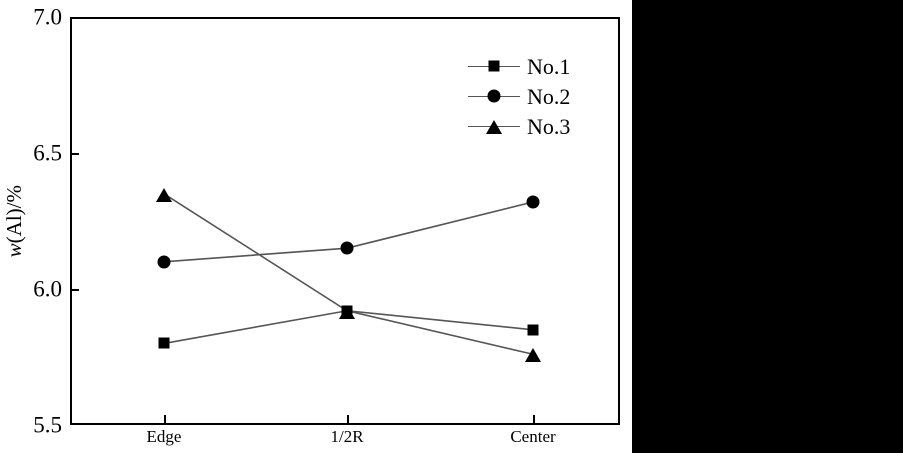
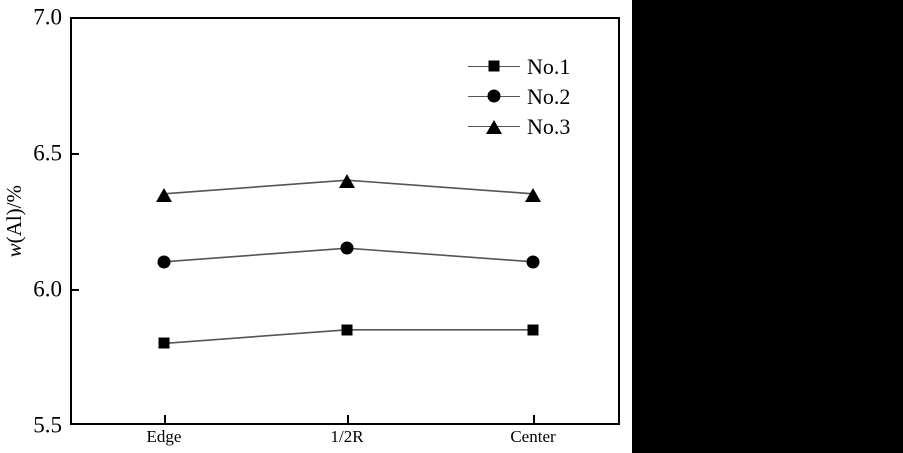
No.1/1/2R: 5.92 -> 5.85
No.3/1/2R: 5.92 -> 6.40
No.2/Center: 6.32 -> 6.10
No.3/Center: 5.76 -> 6.35
